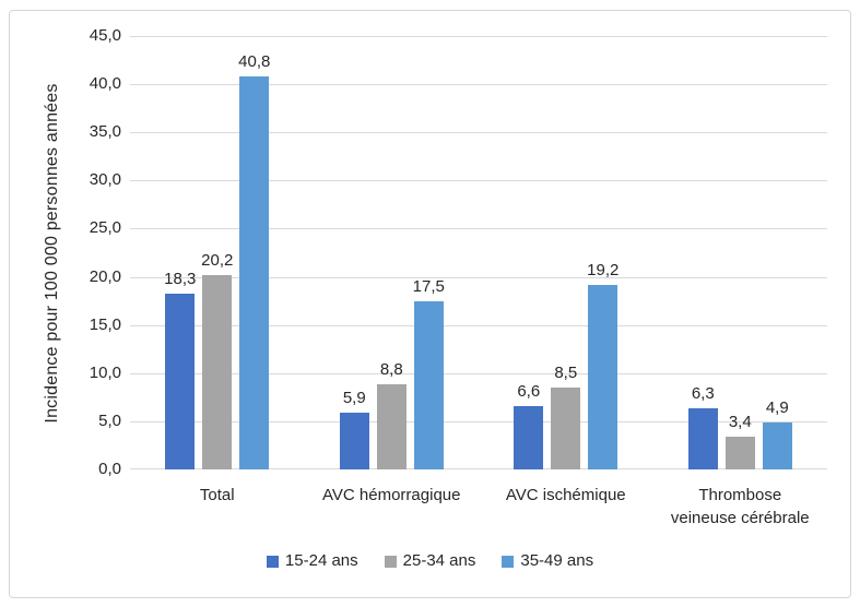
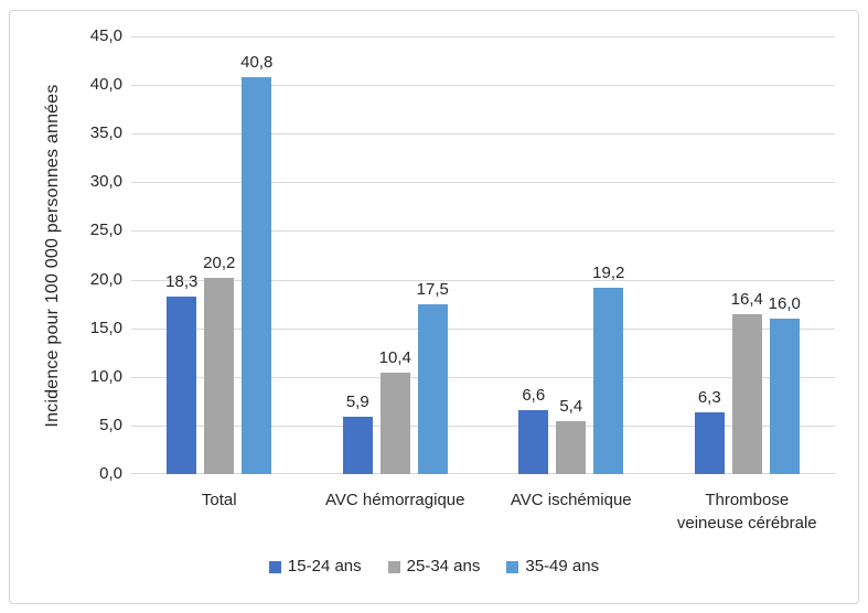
25-34 ans/AVC hémorragique: 8,8 -> 10,4
25-34 ans/AVC ischémique: 8,5 -> 5,4
25-34 ans/Thrombose veineuse cérébrale: 3,4 -> 16,4
35-49 ans/Thrombose veineuse cérébrale: 4,9 -> 16,0
